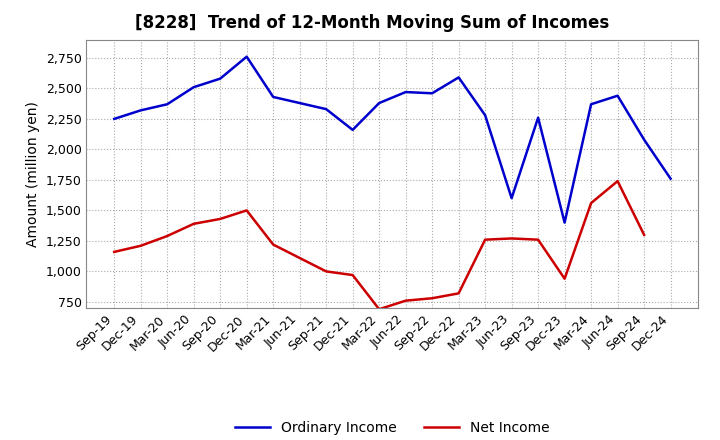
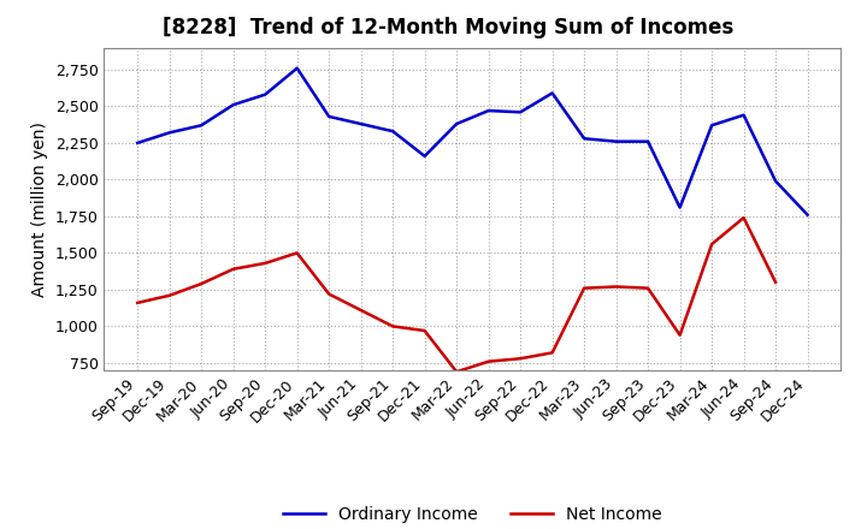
Ordinary Income/Jun-23: 1,600 -> 2,260
Ordinary Income/Dec-23: 1,400 -> 1,810
Ordinary Income/Sep-24: 2,080 -> 1,990
